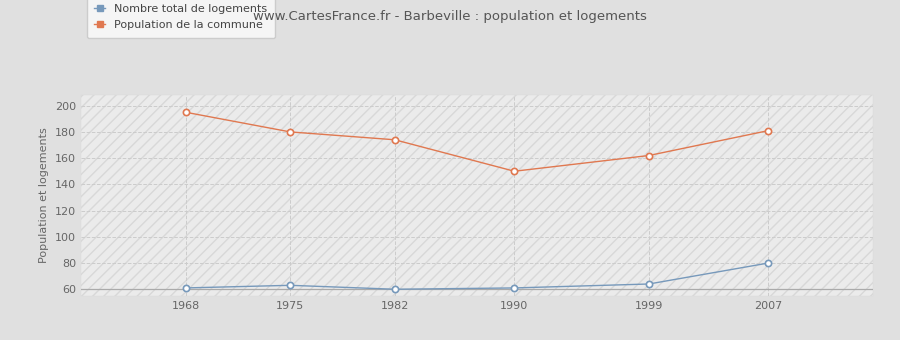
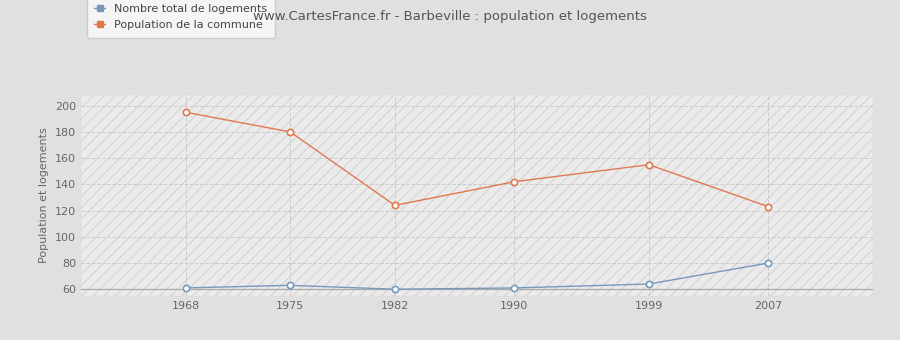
Population de la commune/1982: 174 -> 124
Population de la commune/1990: 150 -> 142
Population de la commune/1999: 162 -> 155
Population de la commune/2007: 181 -> 123
